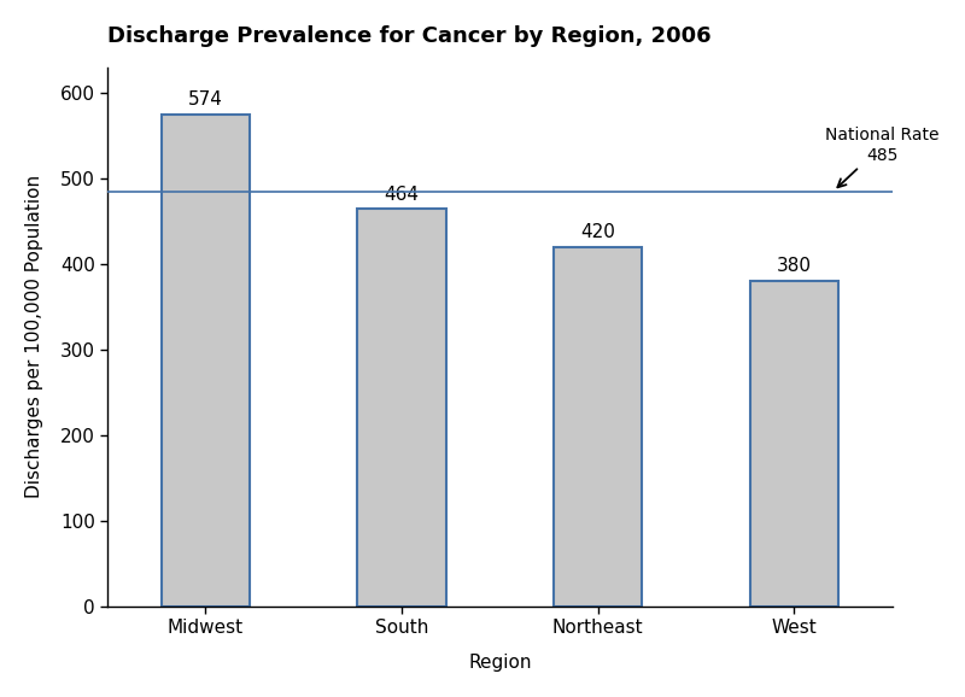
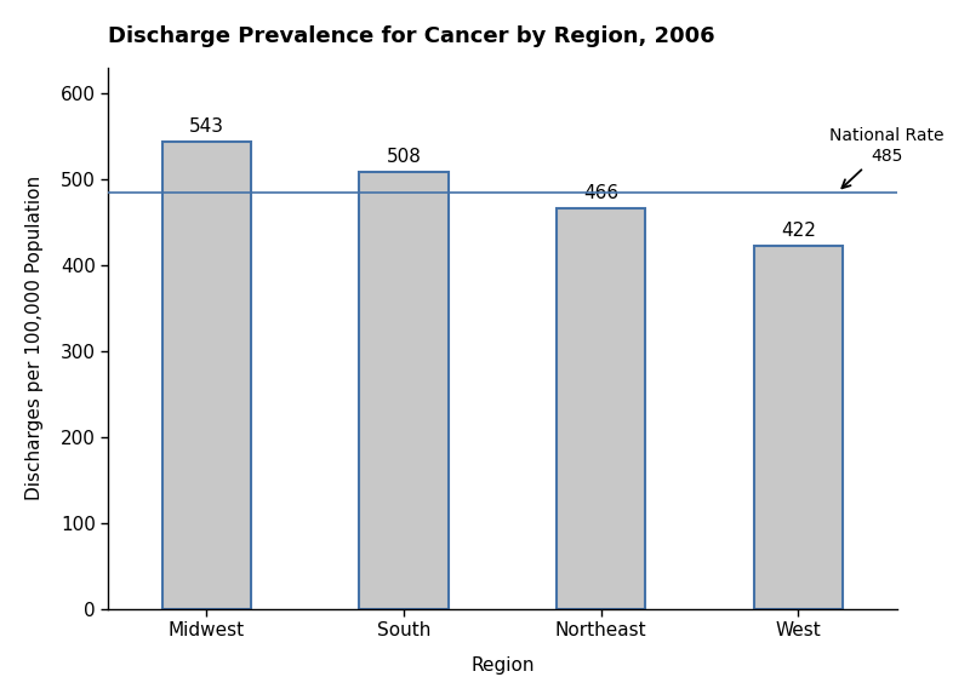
Midwest: 574 -> 543
South: 464 -> 508
Northeast: 420 -> 466
West: 380 -> 422
